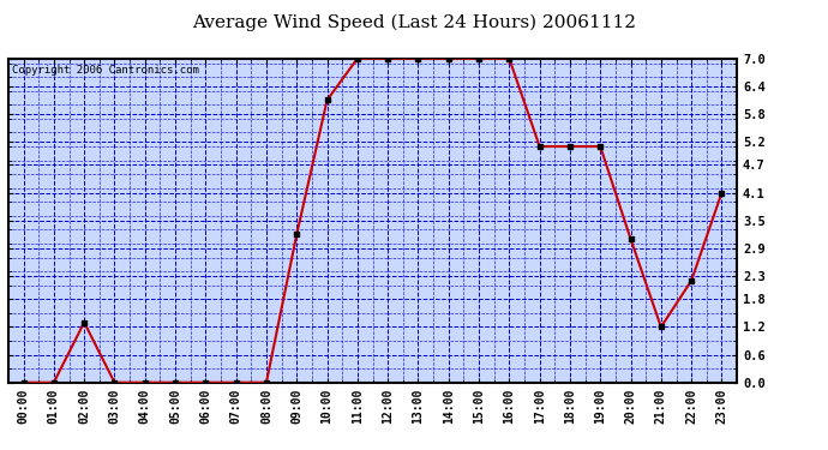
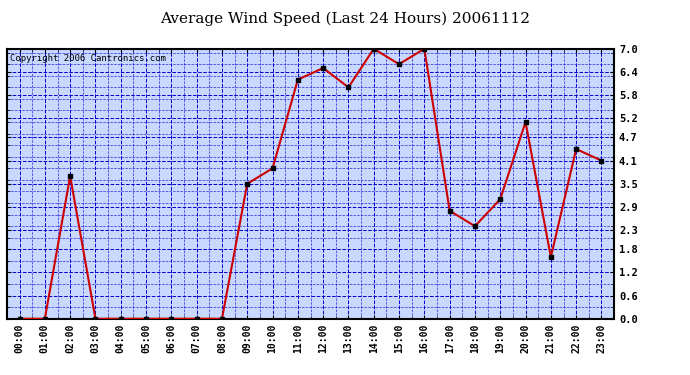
02:00: 1.3 -> 3.7
09:00: 3.2 -> 3.5
10:00: 6.1 -> 3.9
11:00: 7.0 -> 6.2
12:00: 7.0 -> 6.5
13:00: 7.0 -> 6.0
15:00: 7.0 -> 6.6
17:00: 5.1 -> 2.8
18:00: 5.1 -> 2.4
19:00: 5.1 -> 3.1
20:00: 3.1 -> 5.1
21:00: 1.2 -> 1.6
22:00: 2.2 -> 4.4
